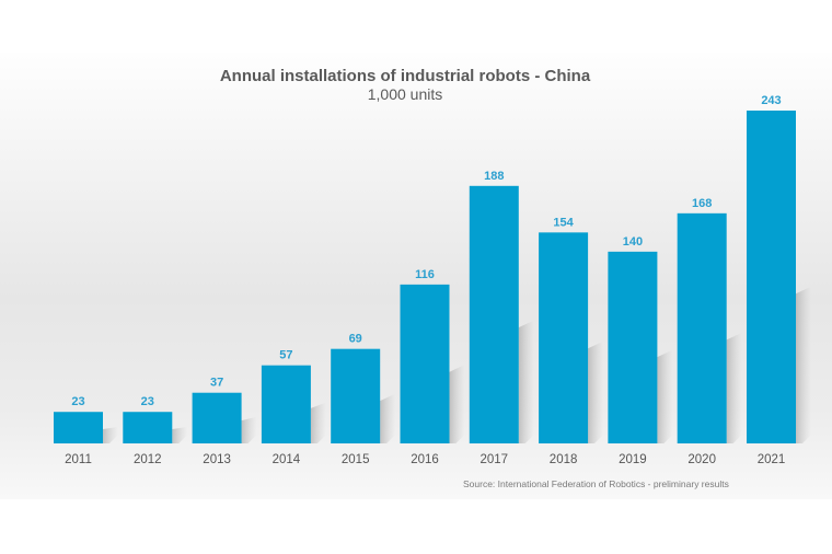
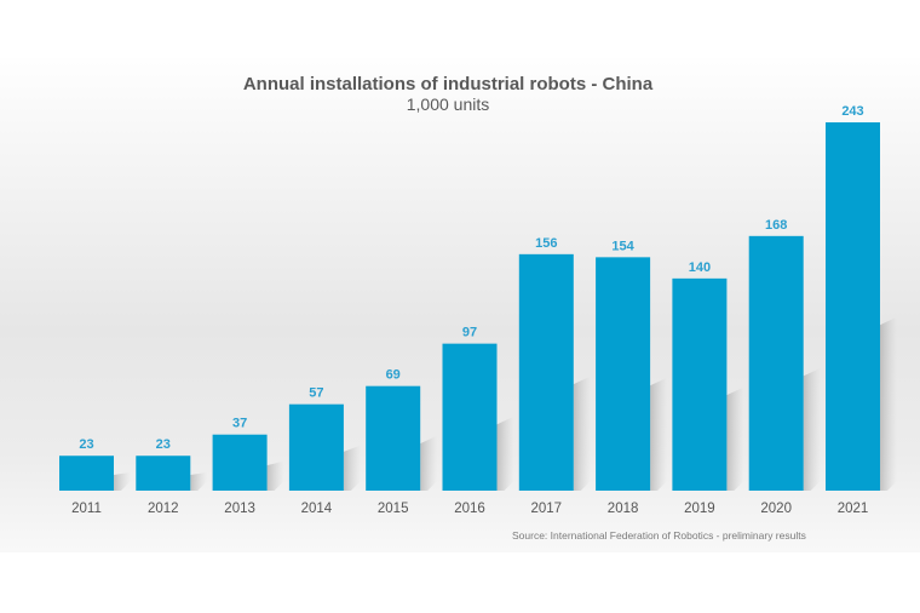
2016: 116 -> 97
2017: 188 -> 156
